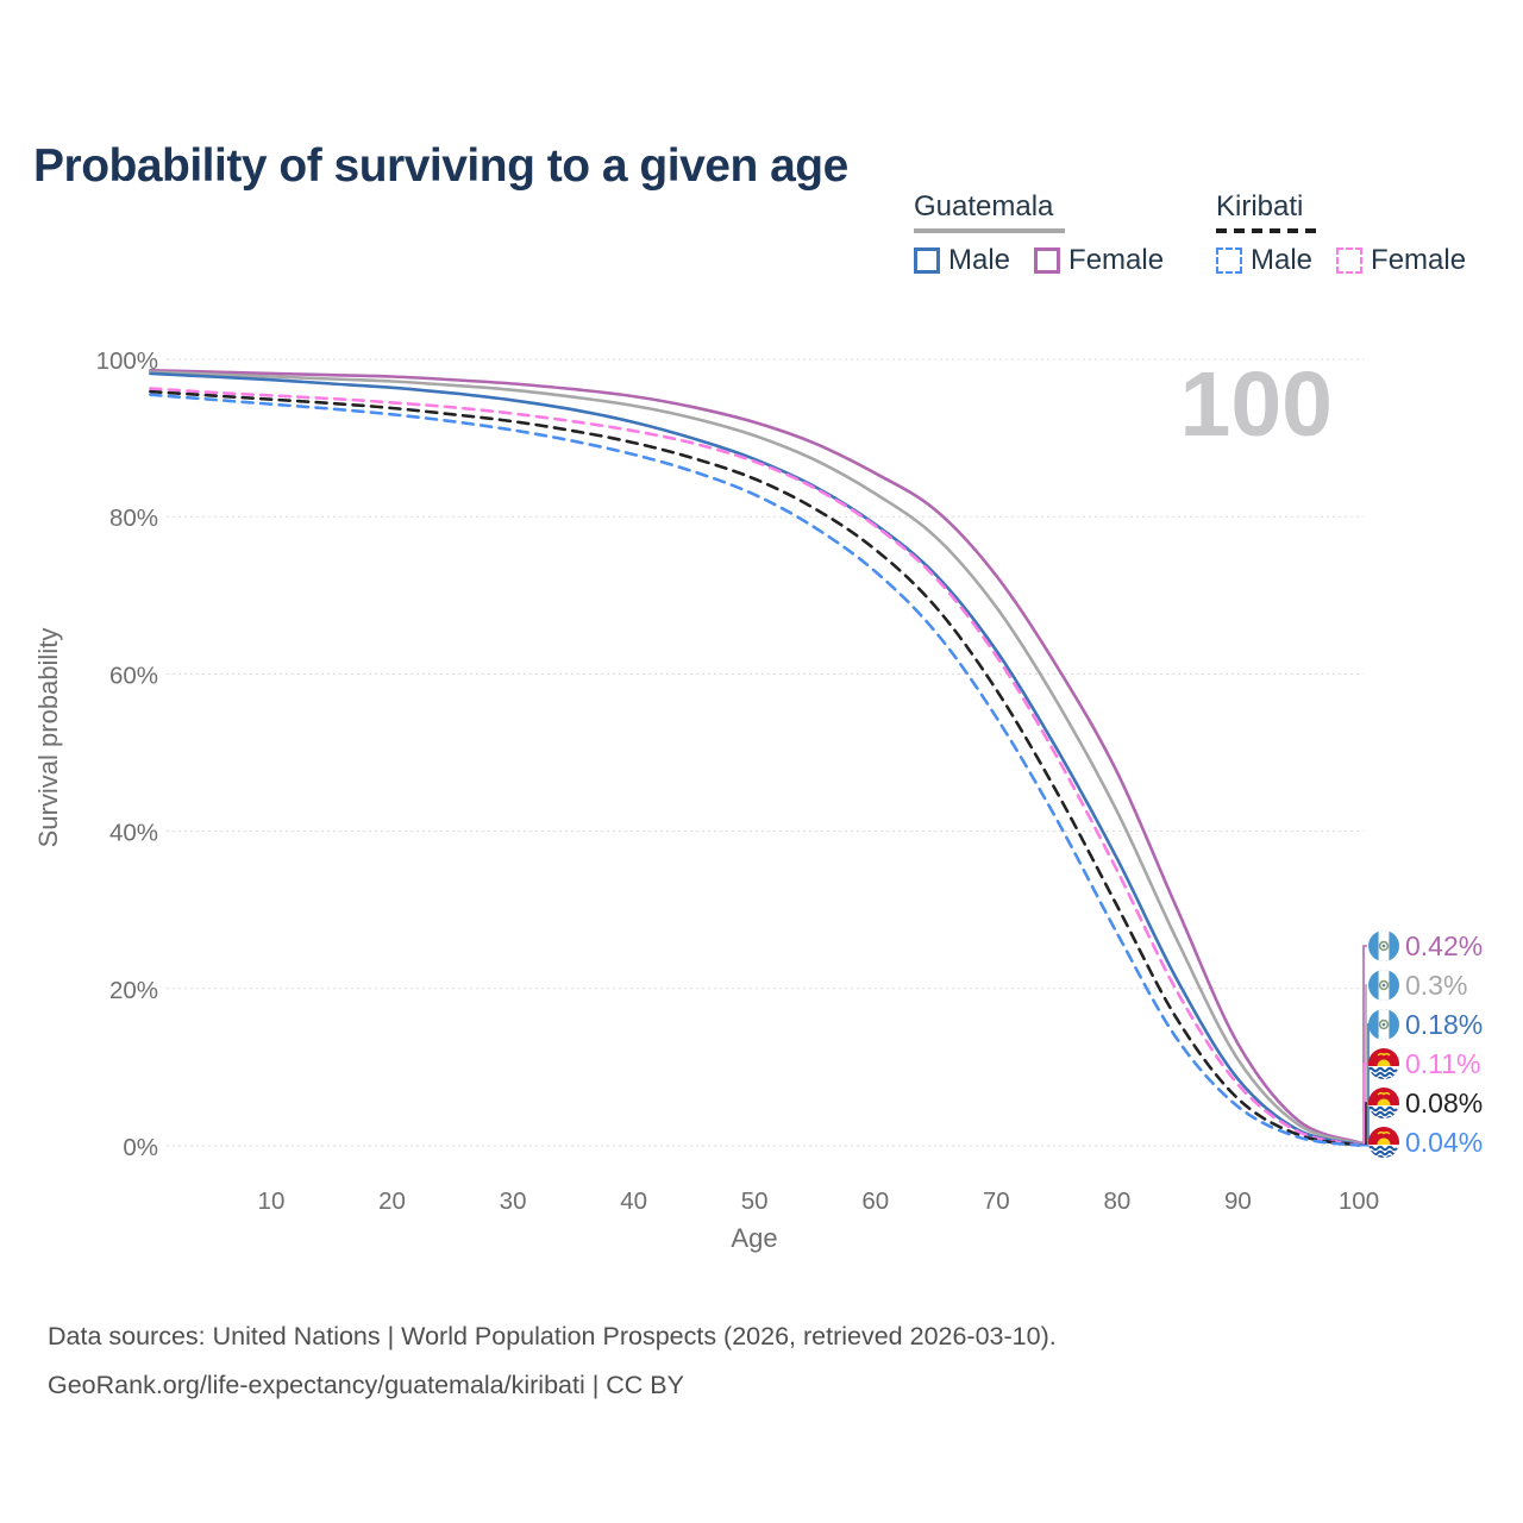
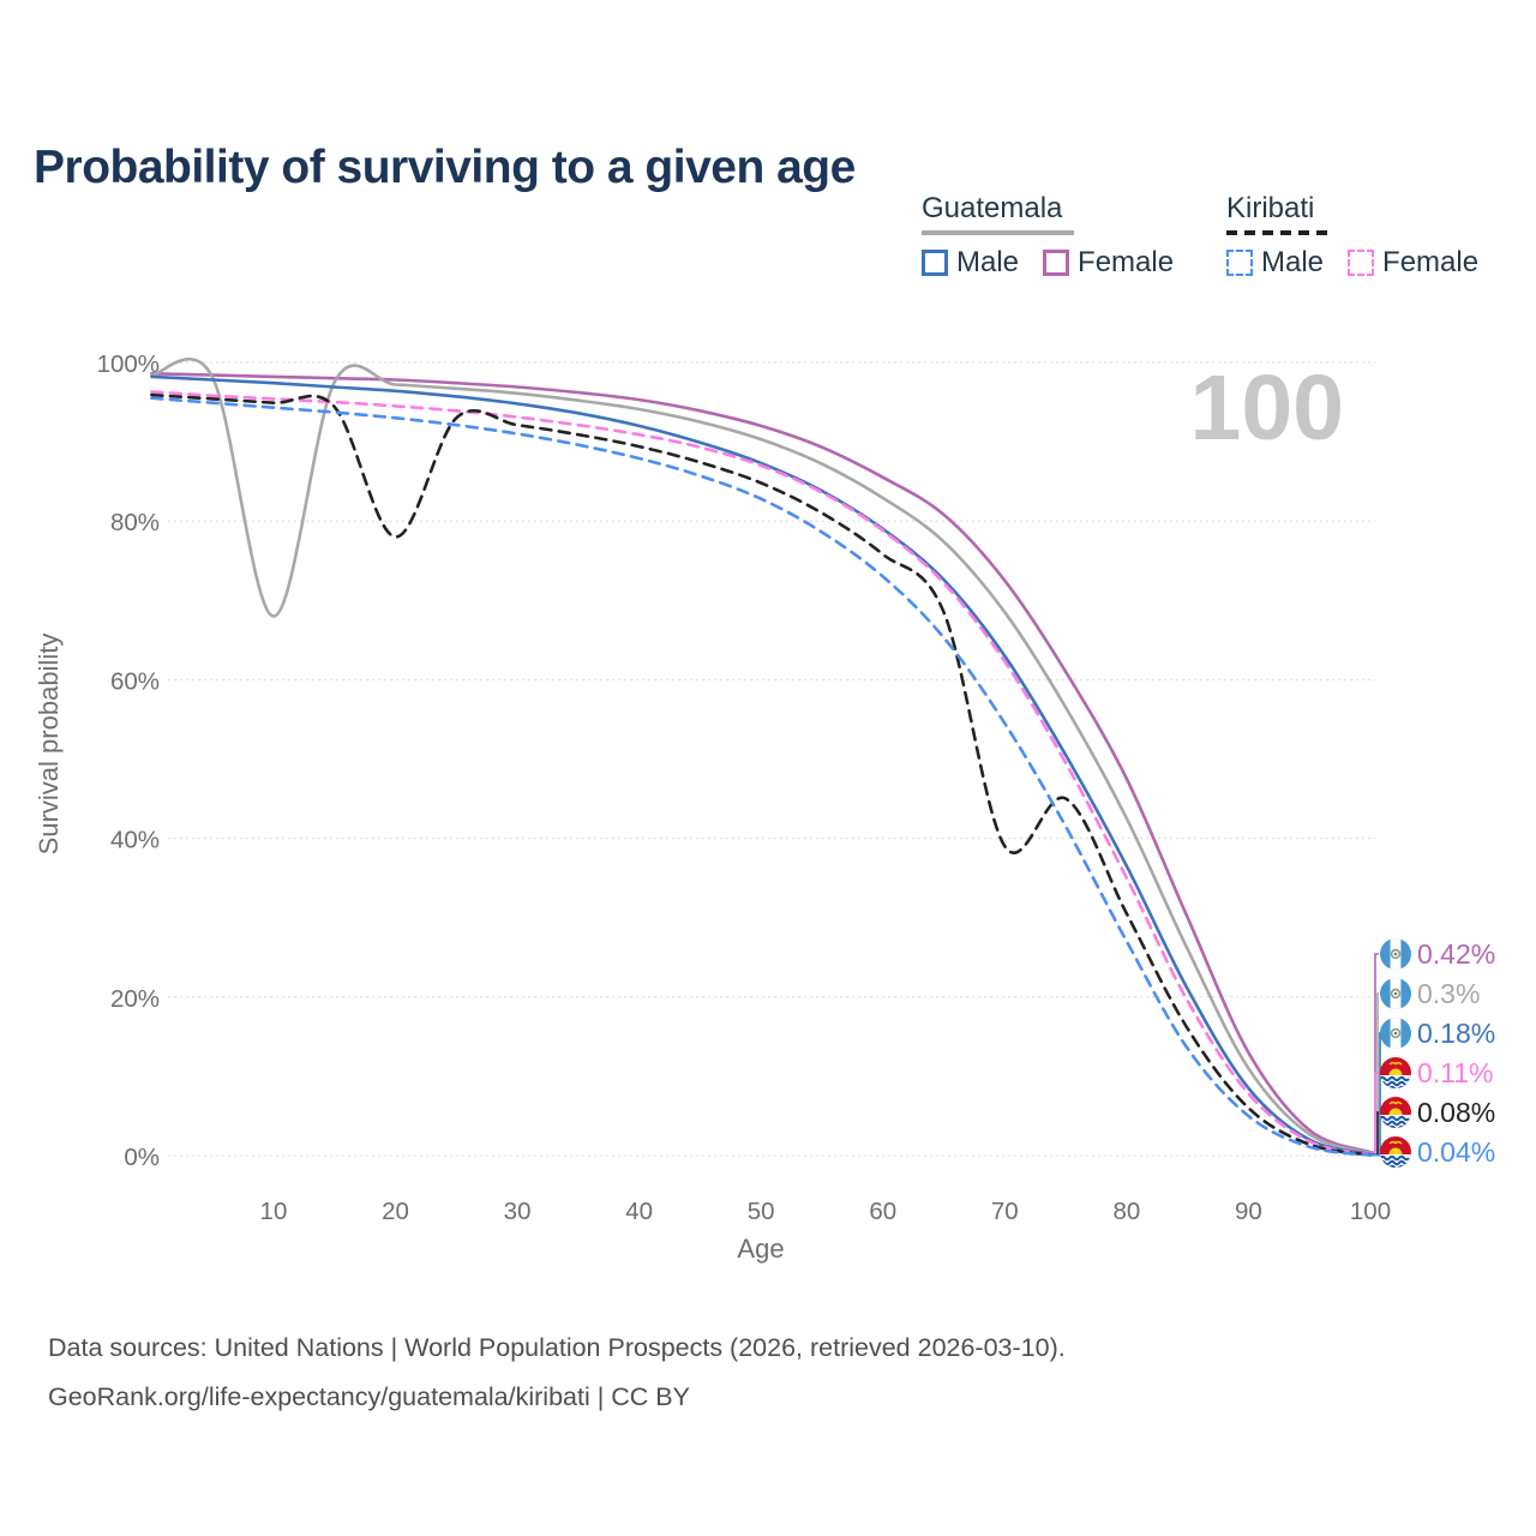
Guatemala/10: 98% -> 68%
Kiribati/20: 94% -> 78%
Kiribati/70: 58% -> 39%
